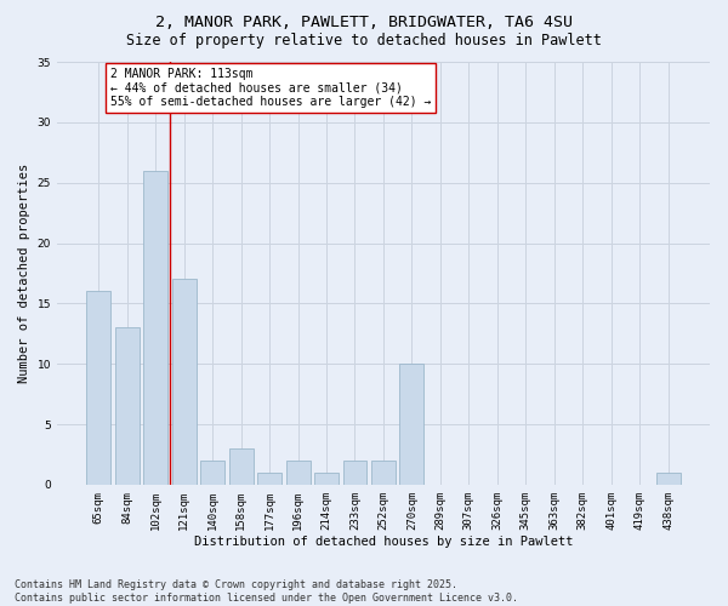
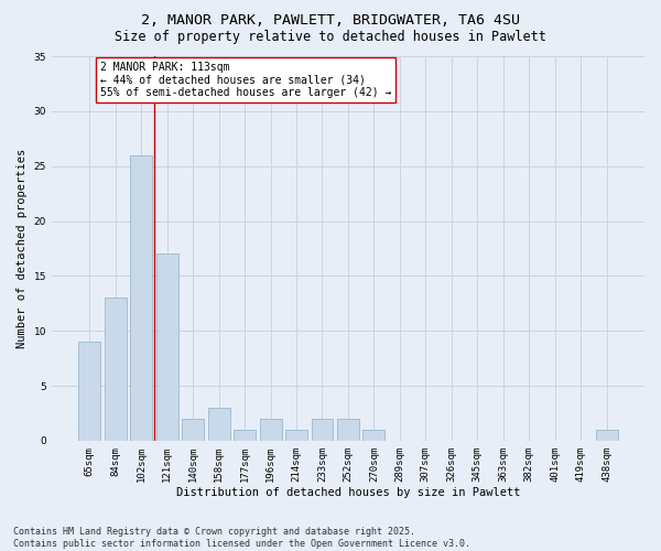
65sqm: 16 -> 9
270sqm: 10 -> 1
